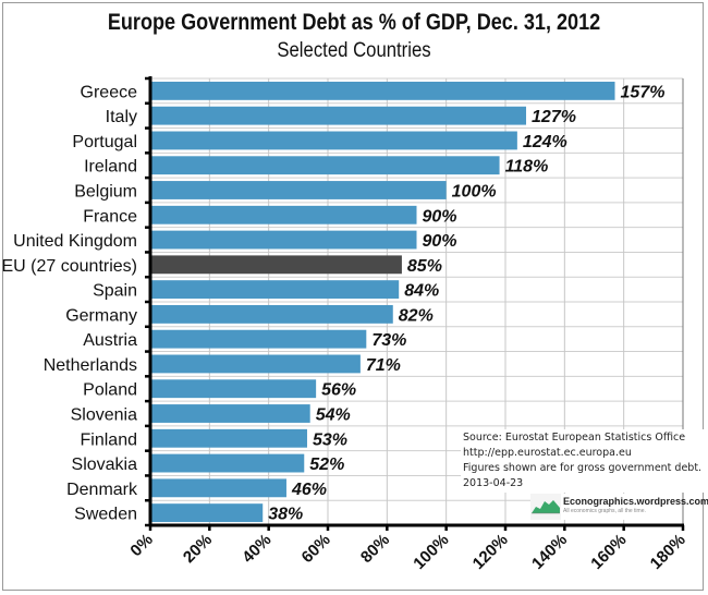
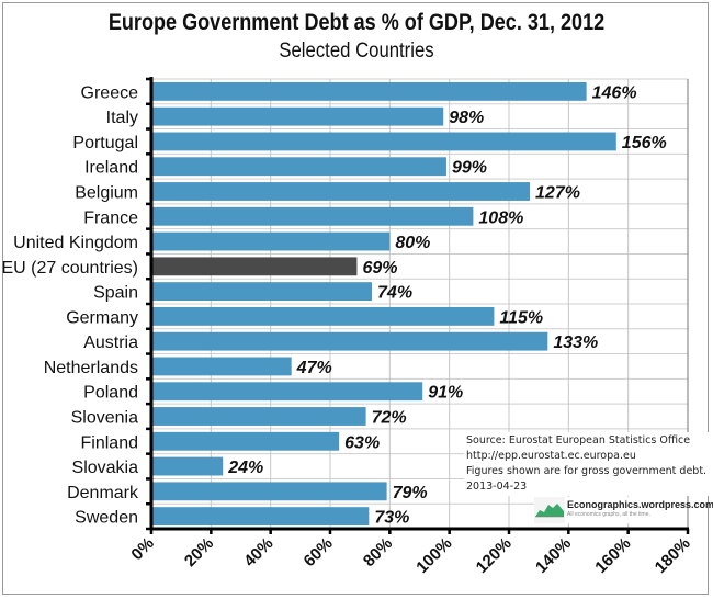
Greece: 157% -> 146%
Italy: 127% -> 98%
Portugal: 124% -> 156%
Ireland: 118% -> 99%
Belgium: 100% -> 127%
France: 90% -> 108%
United Kingdom: 90% -> 80%
EU (27 countries): 85% -> 69%
Spain: 84% -> 74%
Germany: 82% -> 115%
Austria: 73% -> 133%
Netherlands: 71% -> 47%
Poland: 56% -> 91%
Slovenia: 54% -> 72%
Finland: 53% -> 63%
Slovakia: 52% -> 24%
Denmark: 46% -> 79%
Sweden: 38% -> 73%
